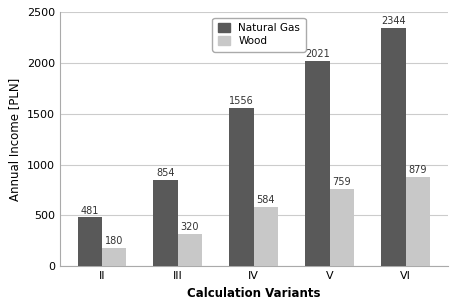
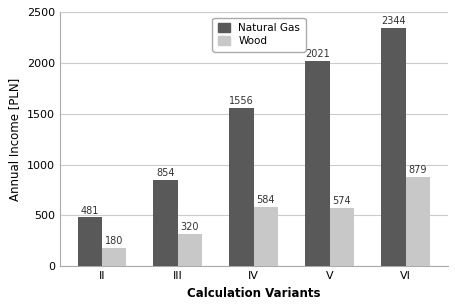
Wood/V: 759 -> 574
